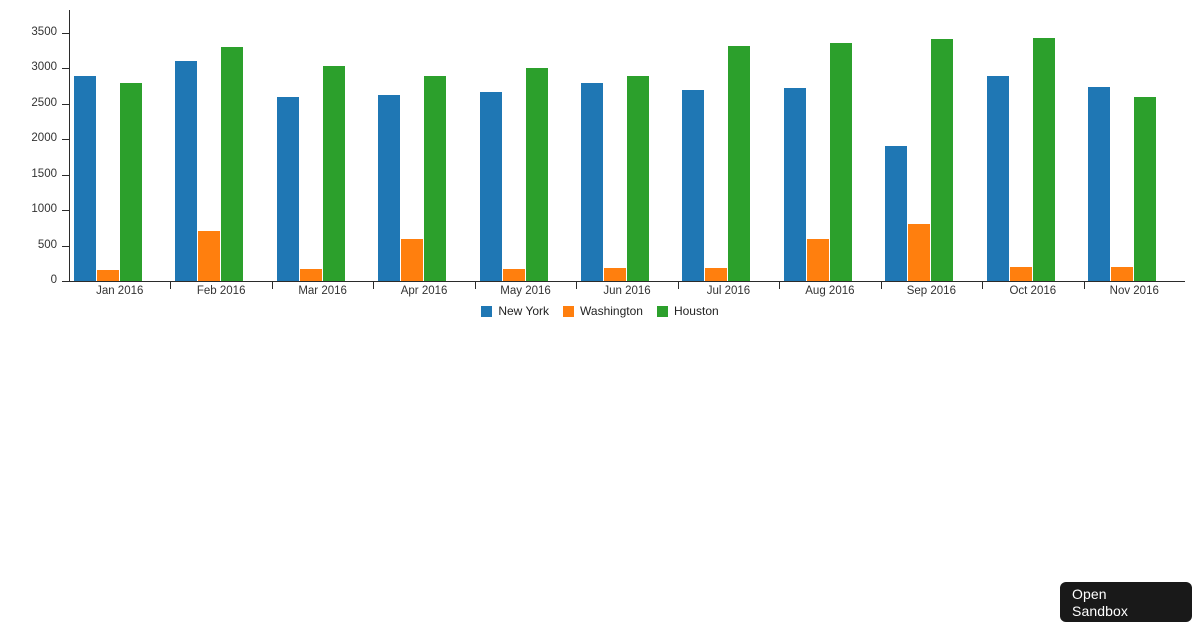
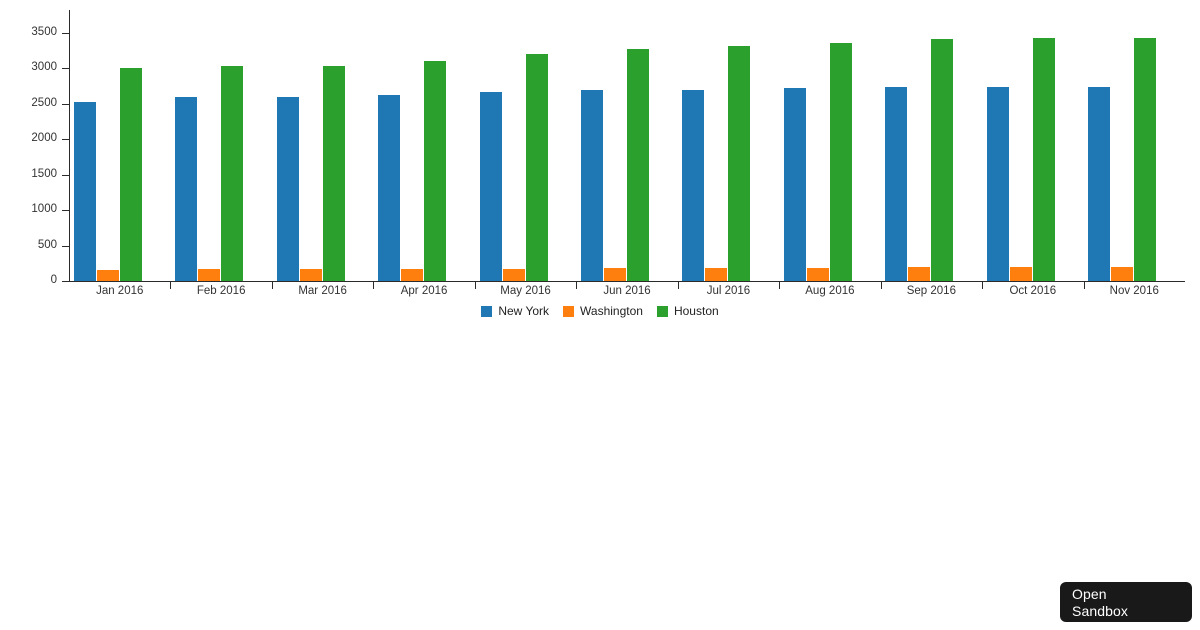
New York/Jan 2016: 2900 -> 2500
Houston/Jan 2016: 2800 -> 3000
New York/Feb 2016: 3100 -> 2600
Washington/Feb 2016: 700 -> 200
Houston/Feb 2016: 3300 -> 3000
Washington/Apr 2016: 600 -> 200
Houston/Apr 2016: 2900 -> 3100
Houston/May 2016: 3000 -> 3200
New York/Jun 2016: 2800 -> 2700
Houston/Jun 2016: 2900 -> 3300
Washington/Aug 2016: 600 -> 200
New York/Sep 2016: 1900 -> 2700
Washington/Sep 2016: 800 -> 200
New York/Oct 2016: 2900 -> 2700
Houston/Nov 2016: 2600 -> 3400
